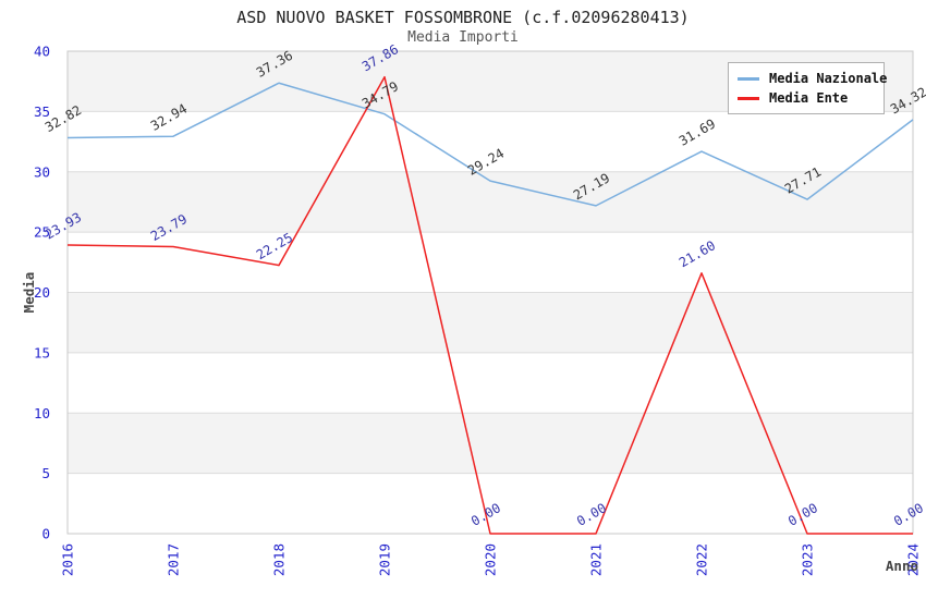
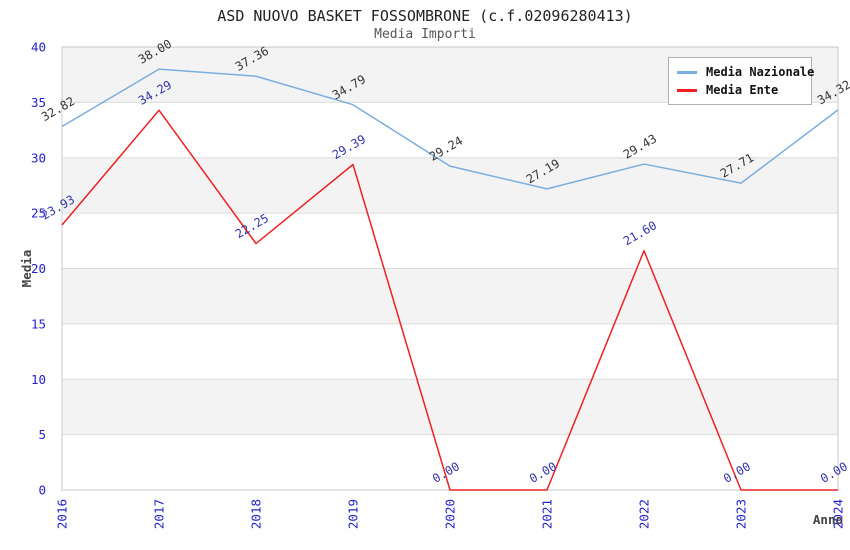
Media Nazionale/2017: 32.94 -> 38.00
Media Ente/2017: 23.79 -> 34.29
Media Ente/2019: 37.86 -> 29.39
Media Nazionale/2022: 31.69 -> 29.43
